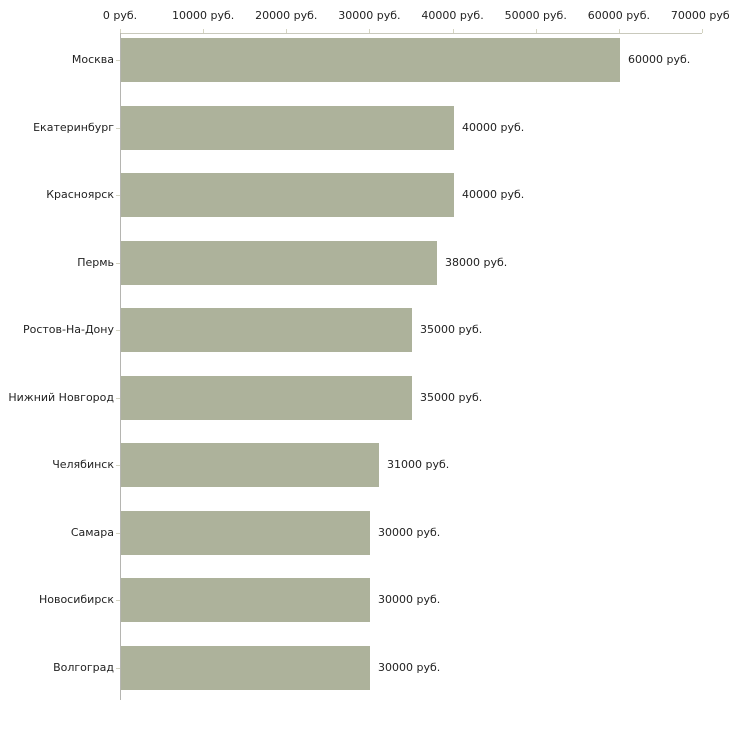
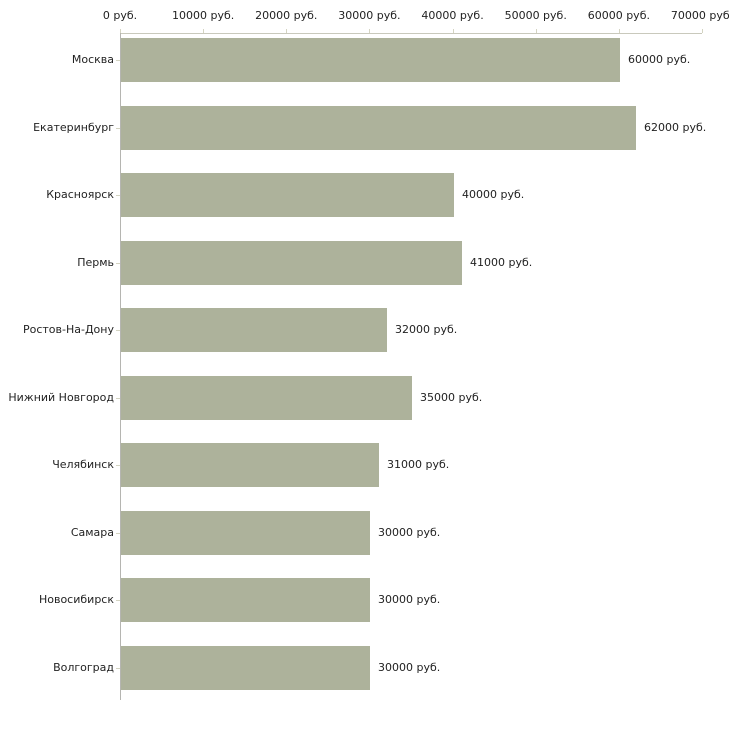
Екатеринбург: 40000 -> 62000
Пермь: 38000 -> 41000
Ростов-На-Дону: 35000 -> 32000
